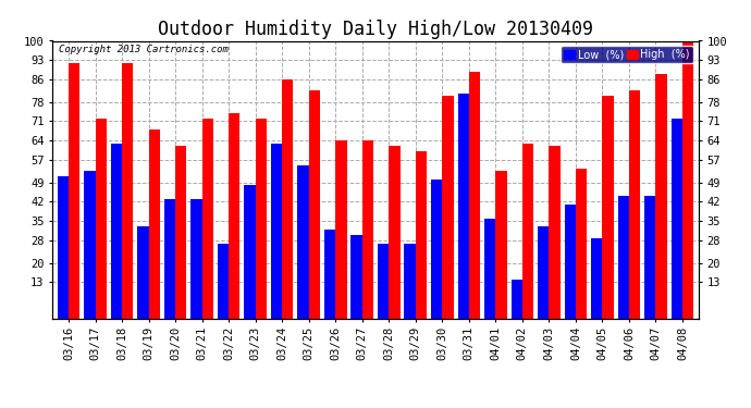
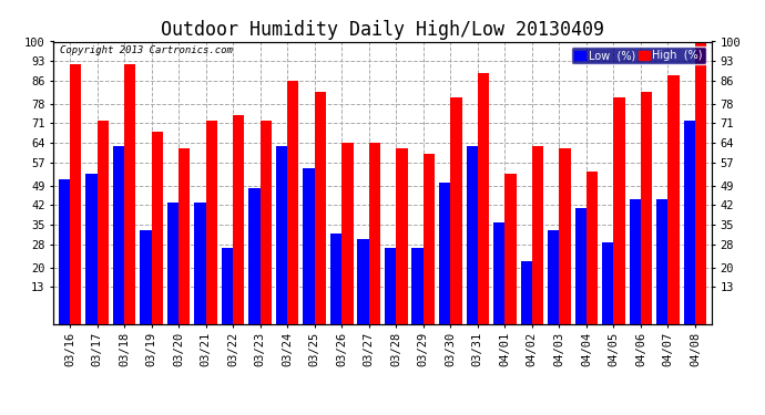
Low (%)/03/31: 81 -> 63
Low (%)/04/02: 14 -> 22
